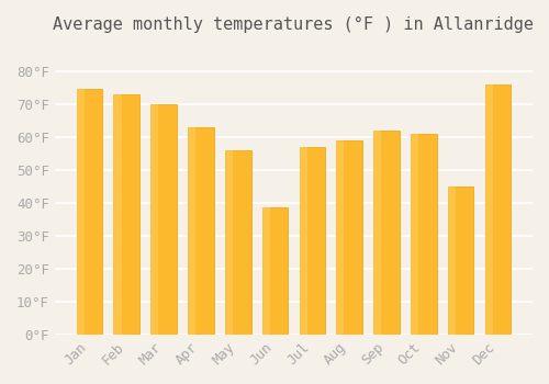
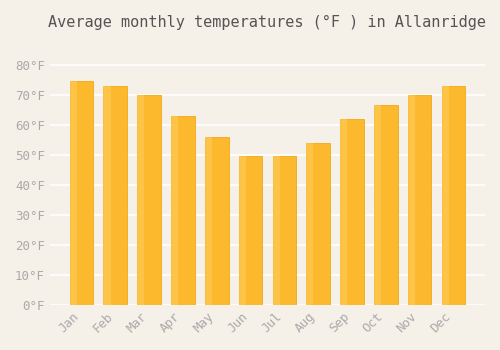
Jun: 38.5°F -> 49.5°F
Jul: 57.0°F -> 49.5°F
Aug: 59.0°F -> 54.0°F
Oct: 61.0°F -> 66.5°F
Nov: 45.0°F -> 70.0°F
Dec: 76.0°F -> 73.0°F
